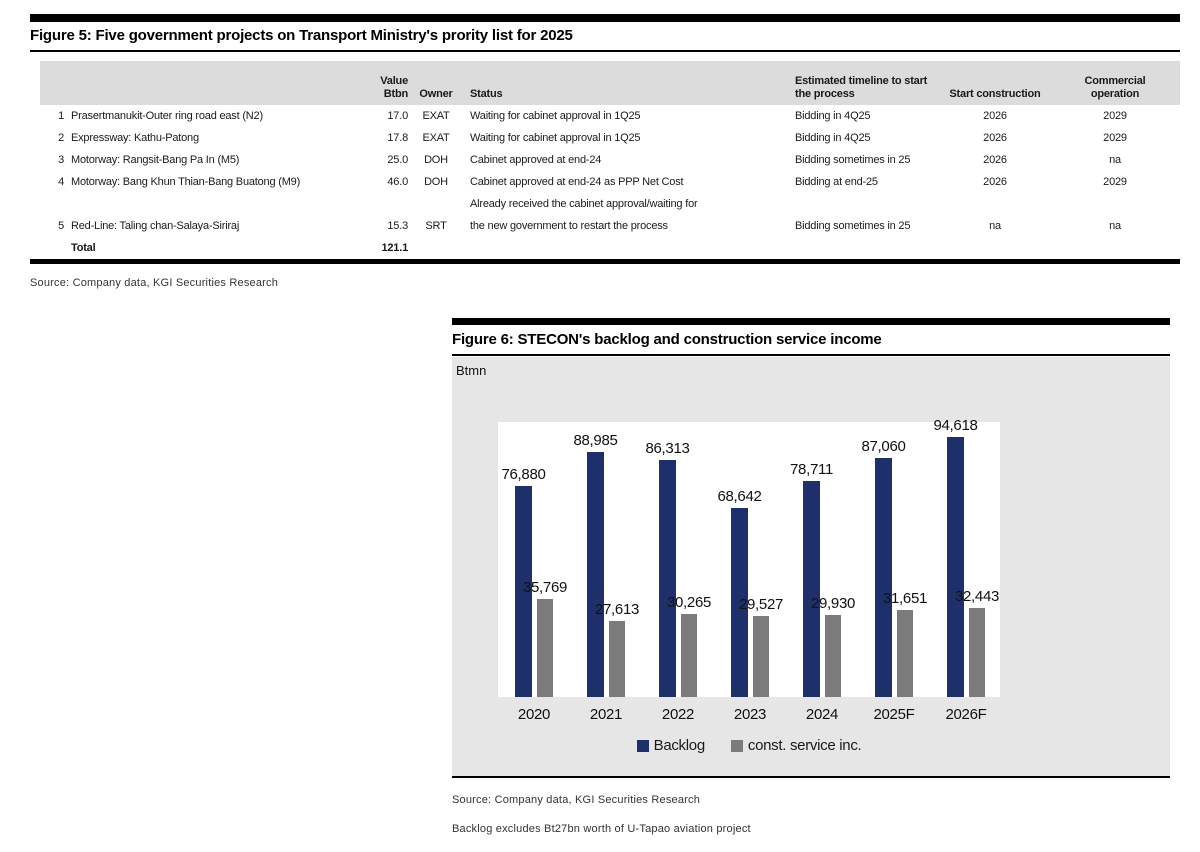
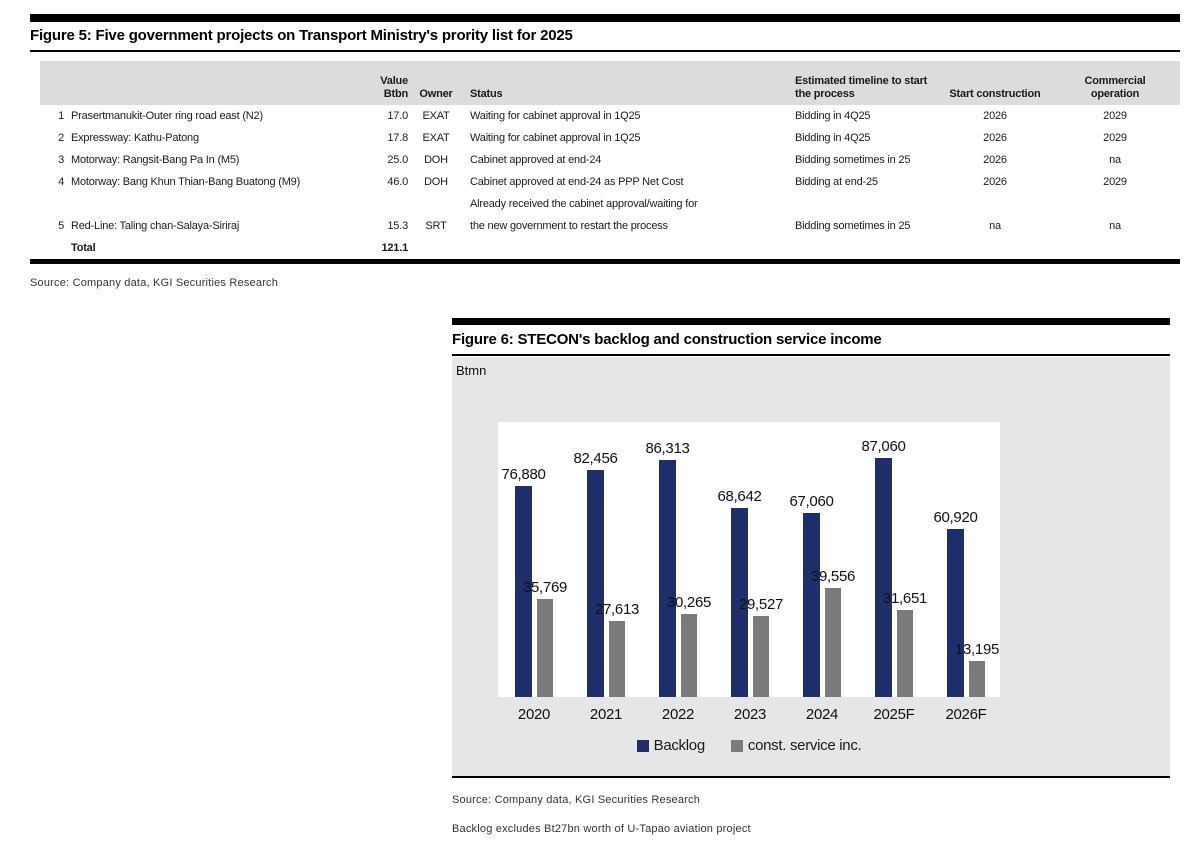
Backlog/2021: 88,985 -> 82,456
Backlog/2024: 78,711 -> 67,060
const. service inc./2024: 29,930 -> 39,556
Backlog/2026F: 94,618 -> 60,920
const. service inc./2026F: 32,443 -> 13,195
